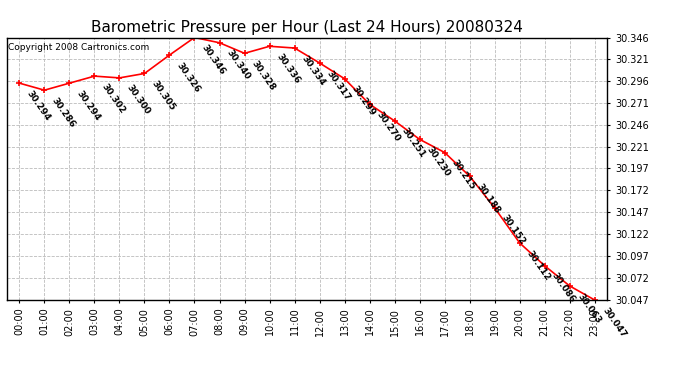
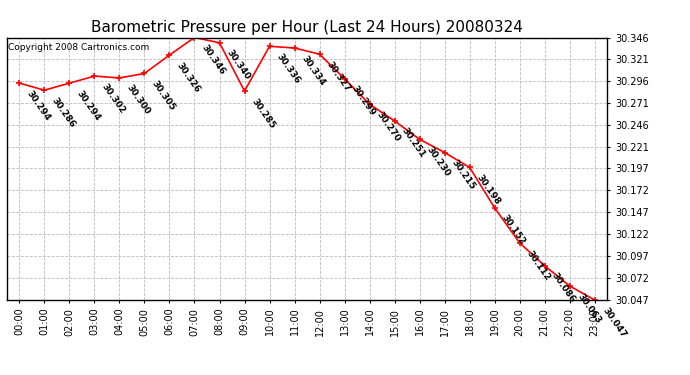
09:00: 30.328 -> 30.285
12:00: 30.317 -> 30.327
18:00: 30.188 -> 30.198
